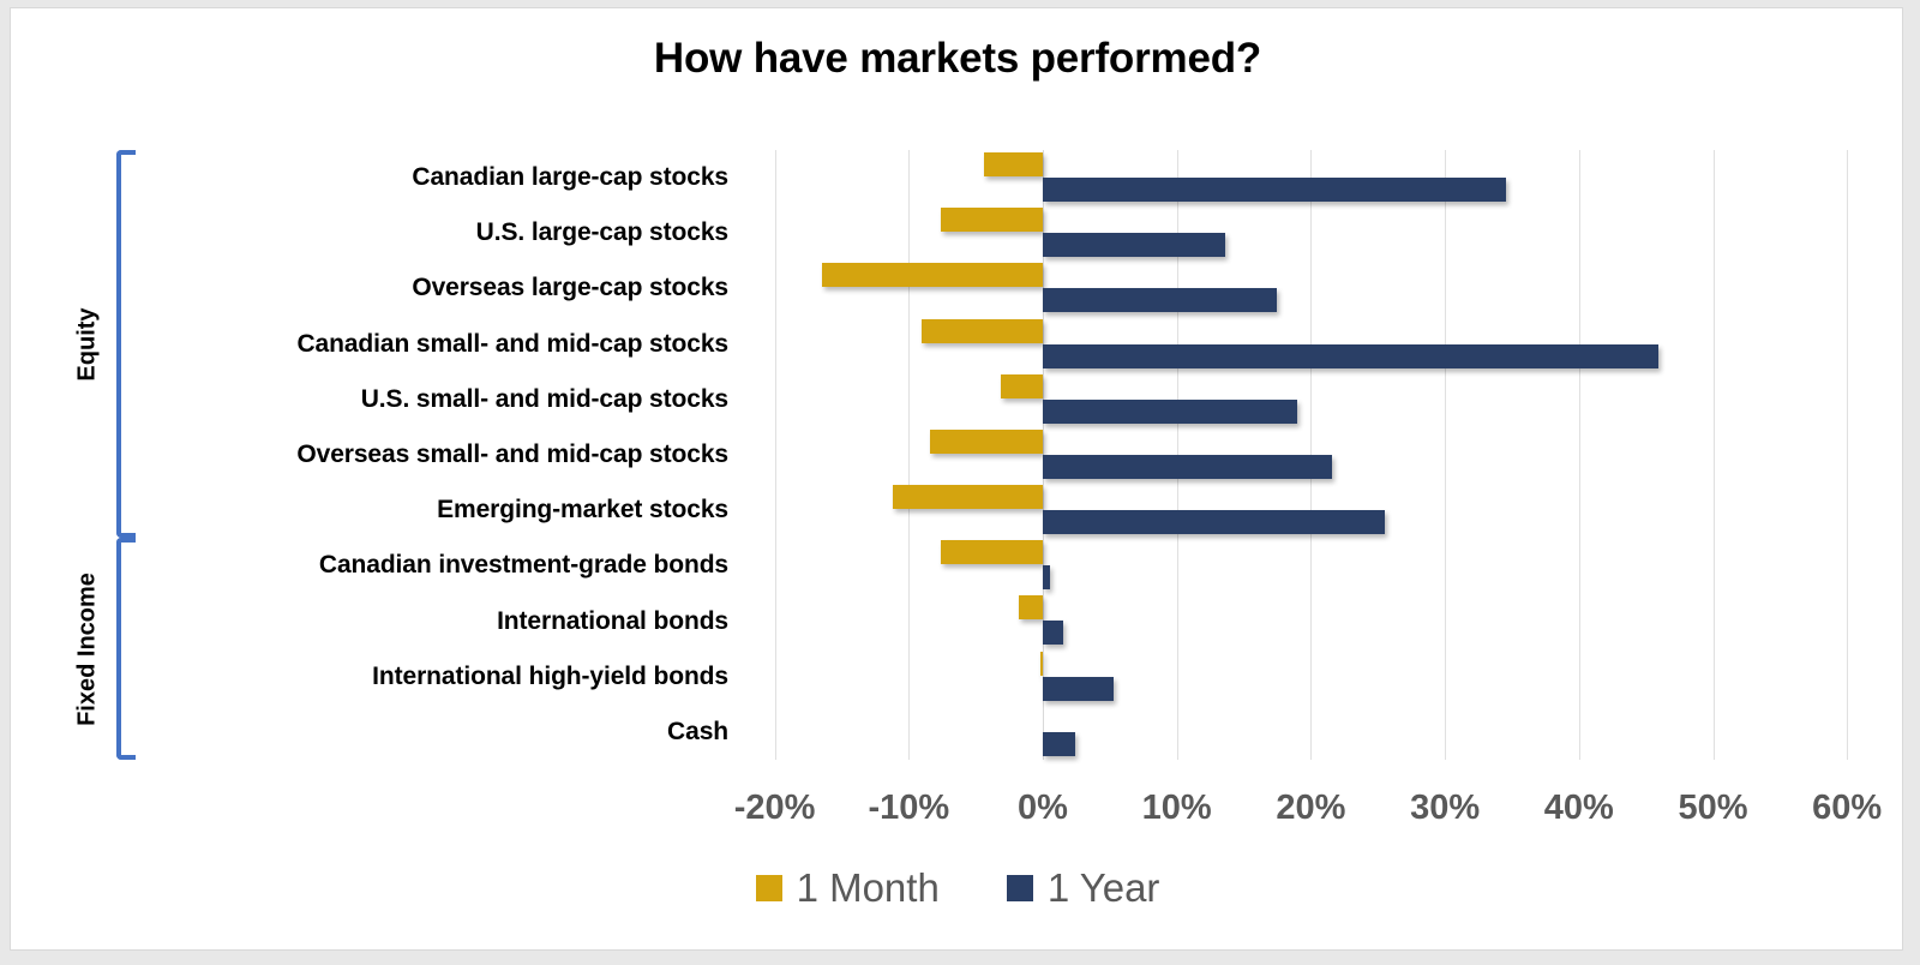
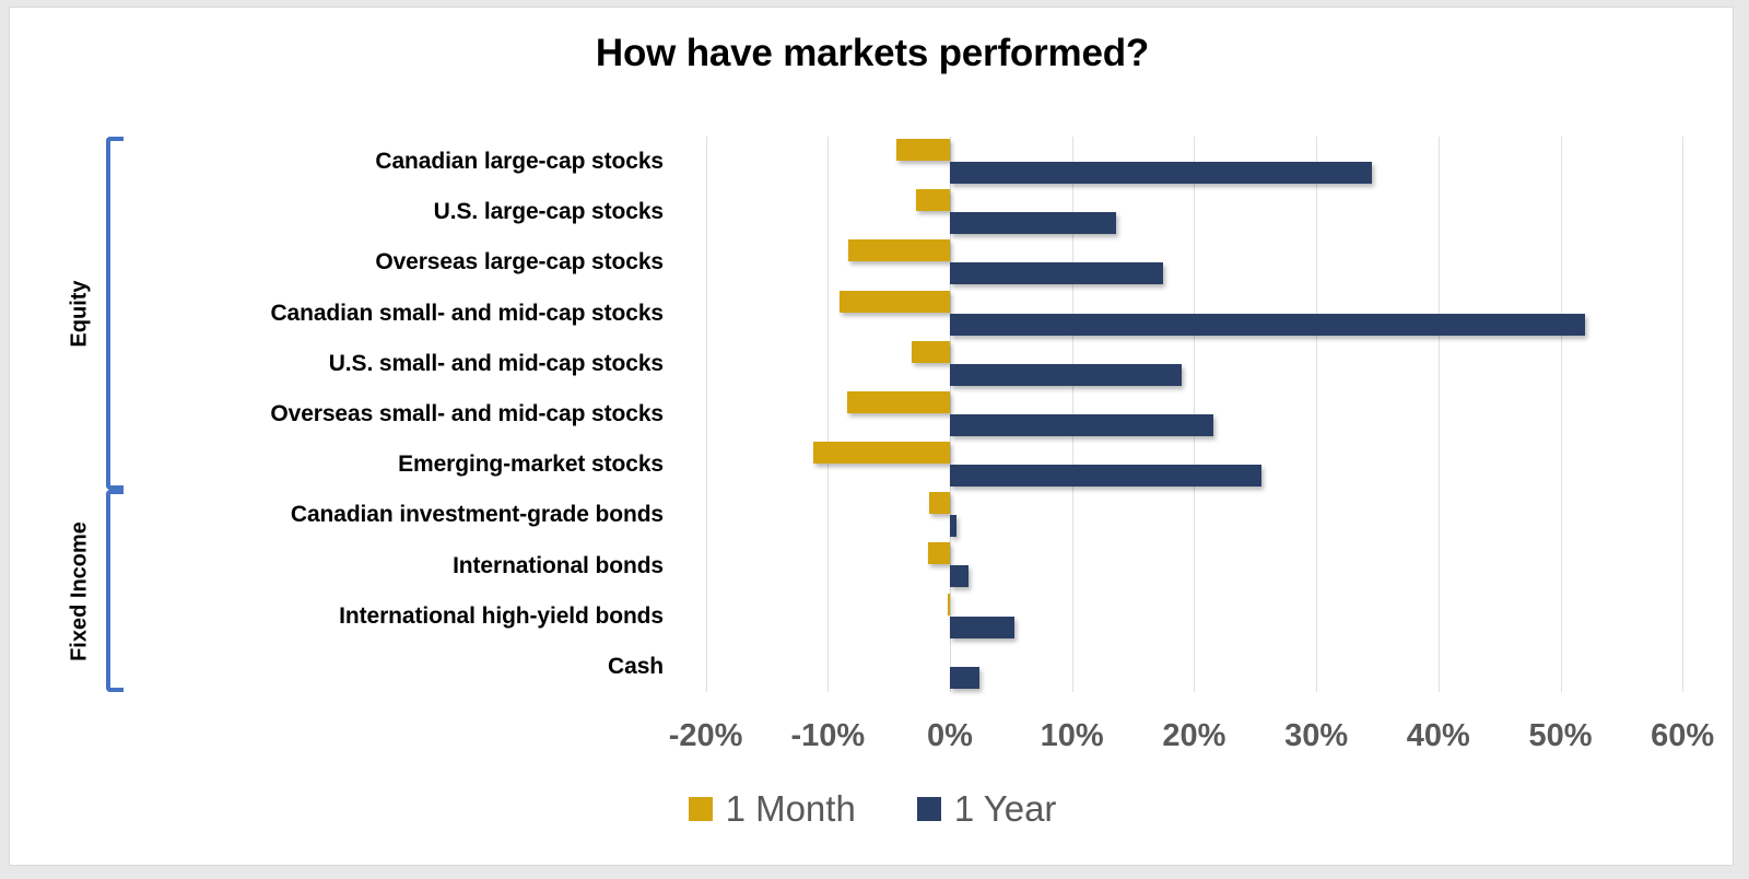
1 Month/U.S. large-cap stocks: -7.6% -> -2.8%
1 Month/Overseas large-cap stocks: -16.5% -> -8.3%
1 Year/Canadian small- and mid-cap stocks: 45.9% -> 52.0%
1 Month/Canadian investment-grade bonds: -7.6% -> -1.7%
